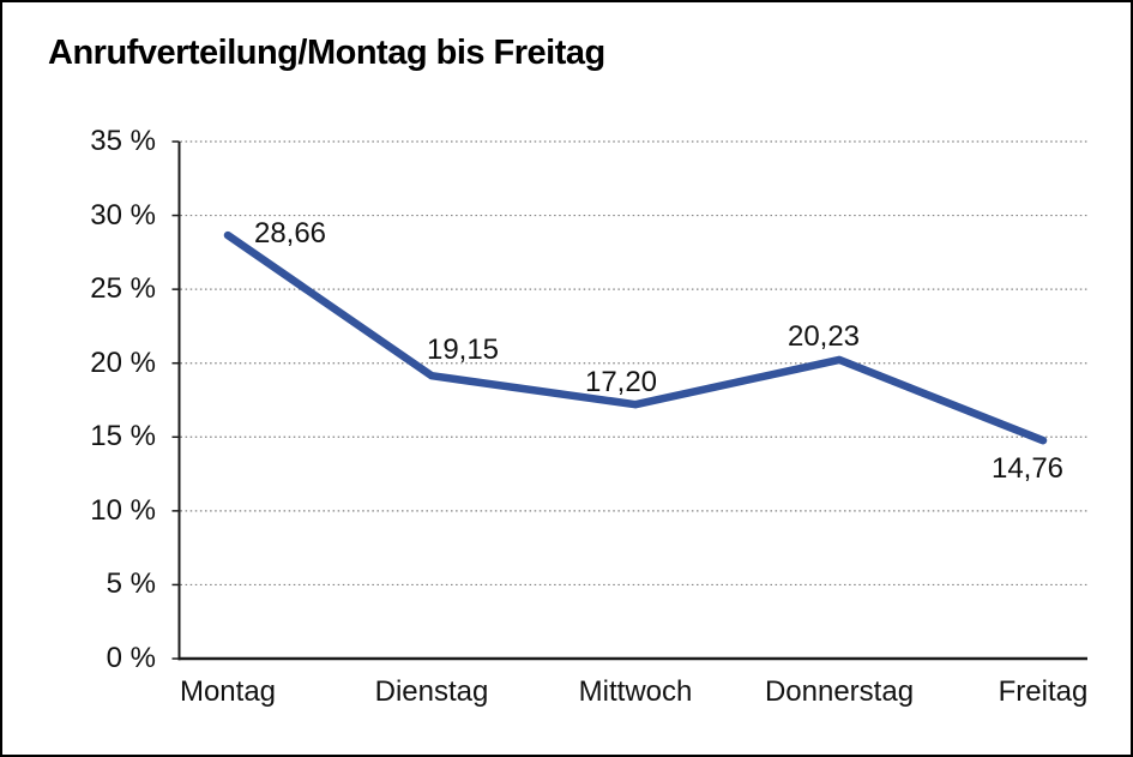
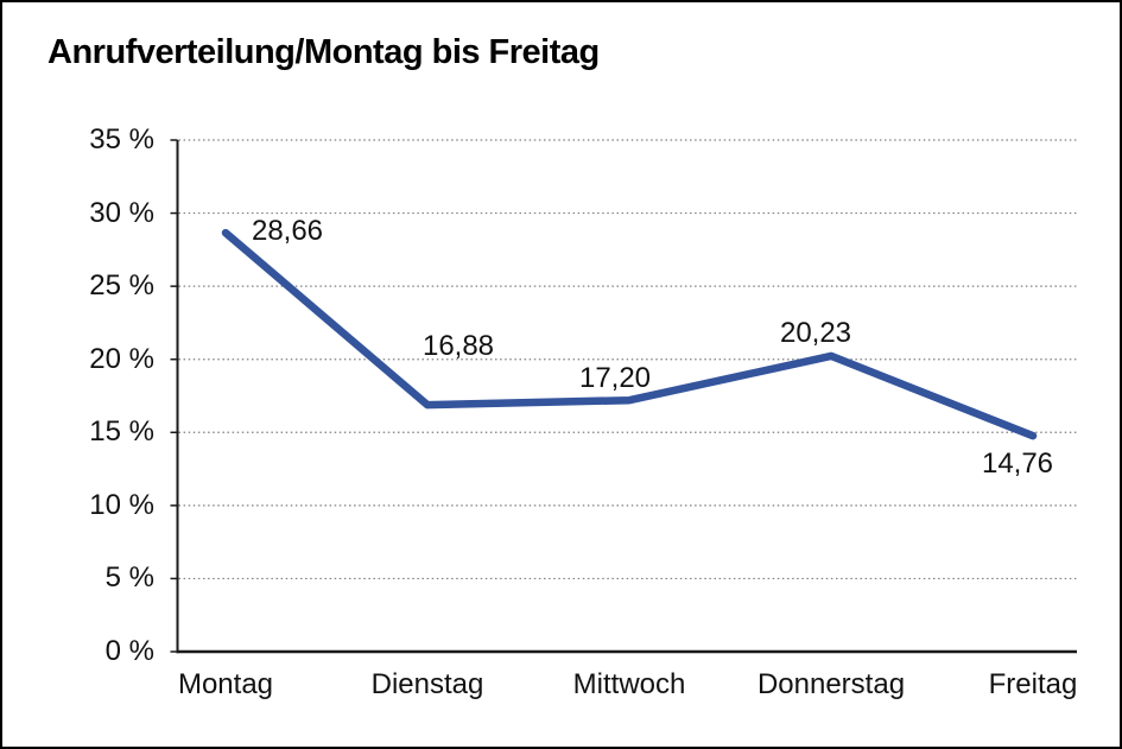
Dienstag: 19,15 -> 16,88
